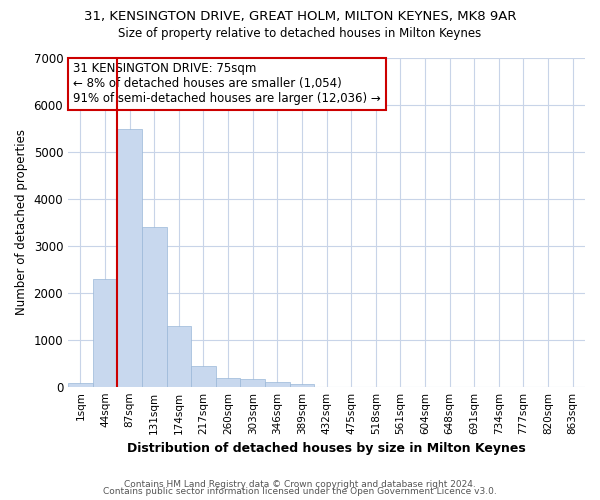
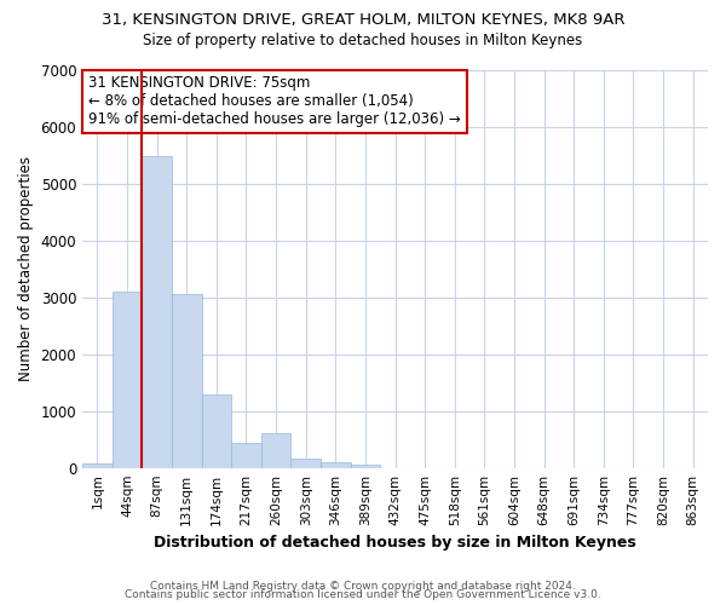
44sqm: 2280 -> 3100
131sqm: 3400 -> 3050
260sqm: 180 -> 600
